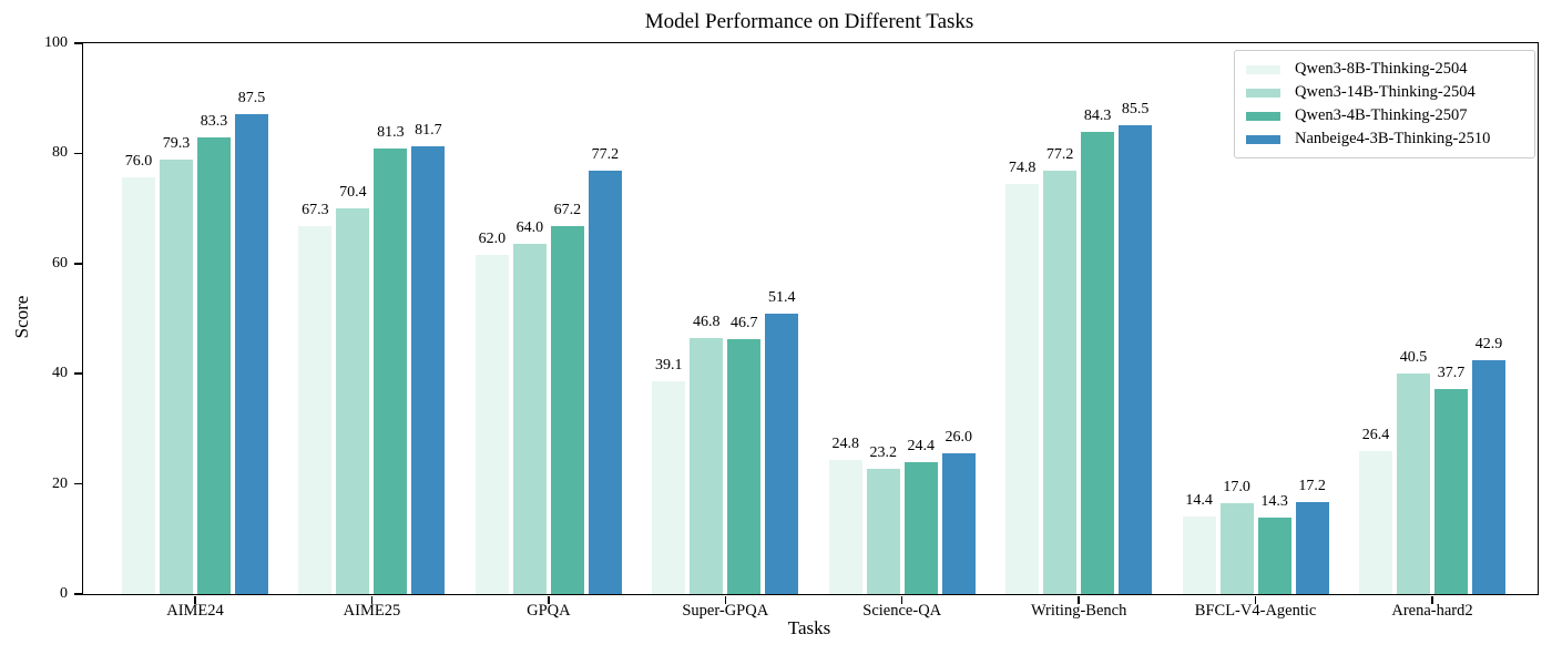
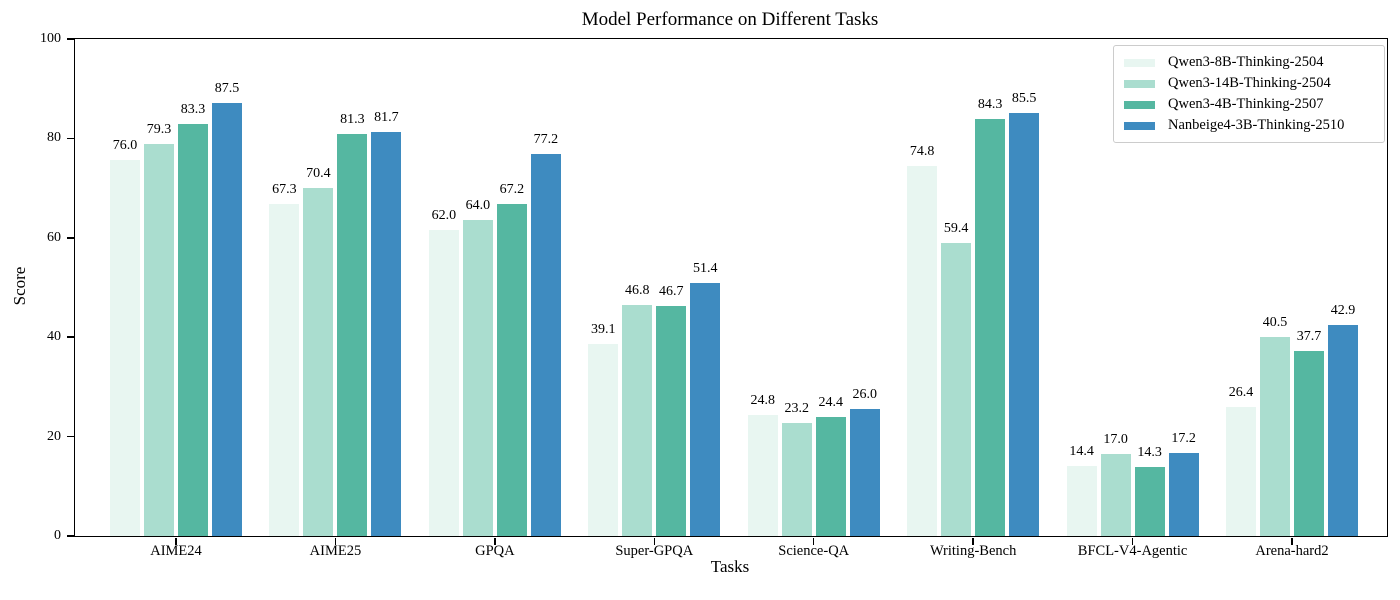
Qwen3-14B-Thinking-2504/Writing-Bench: 77.2 -> 59.4
